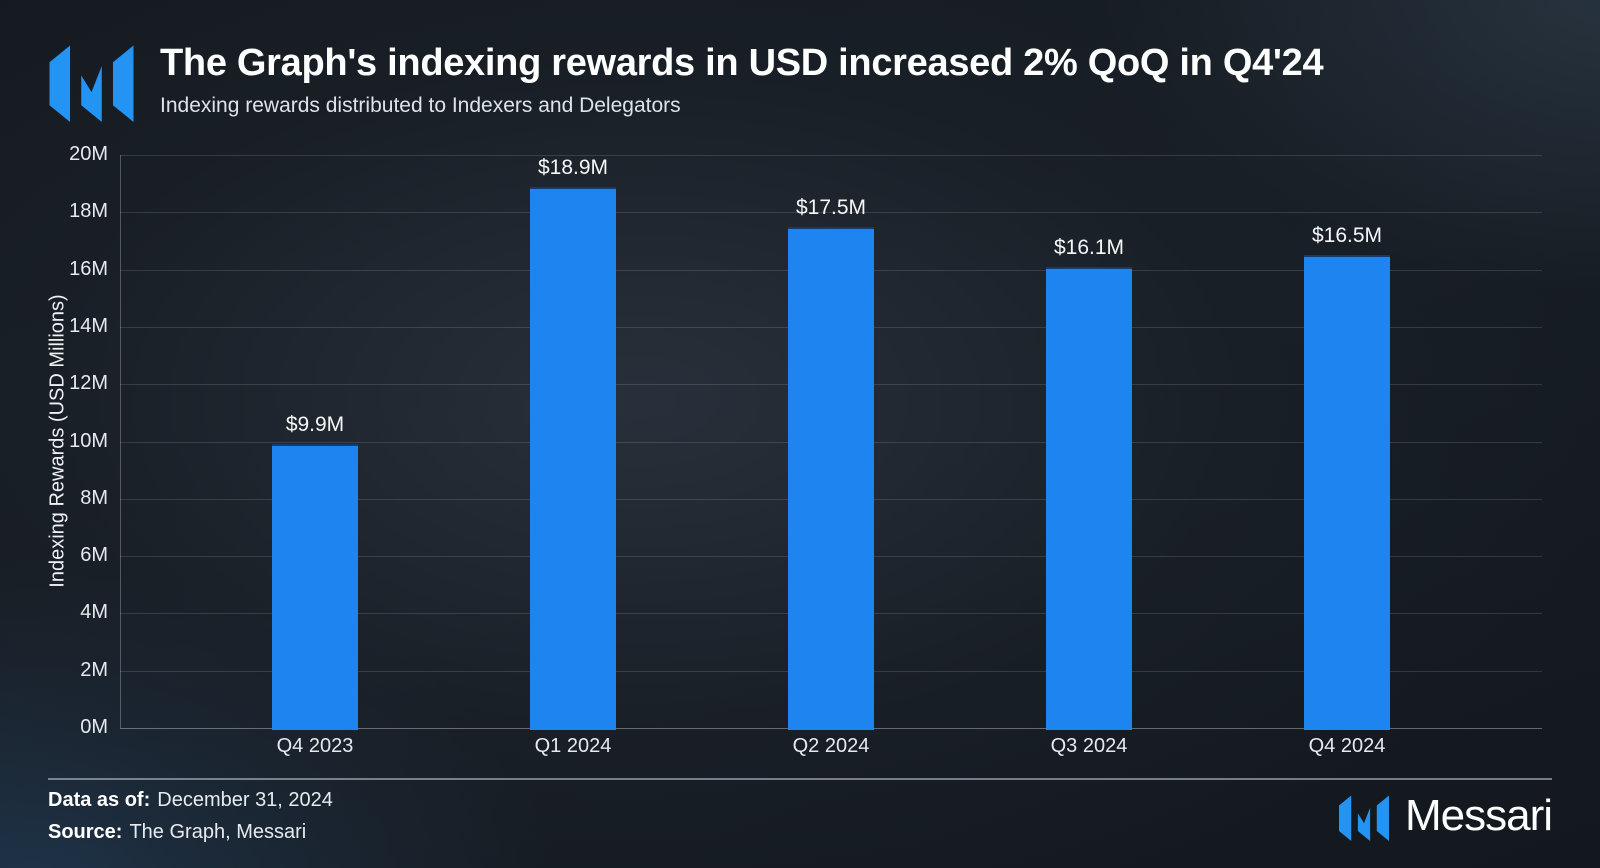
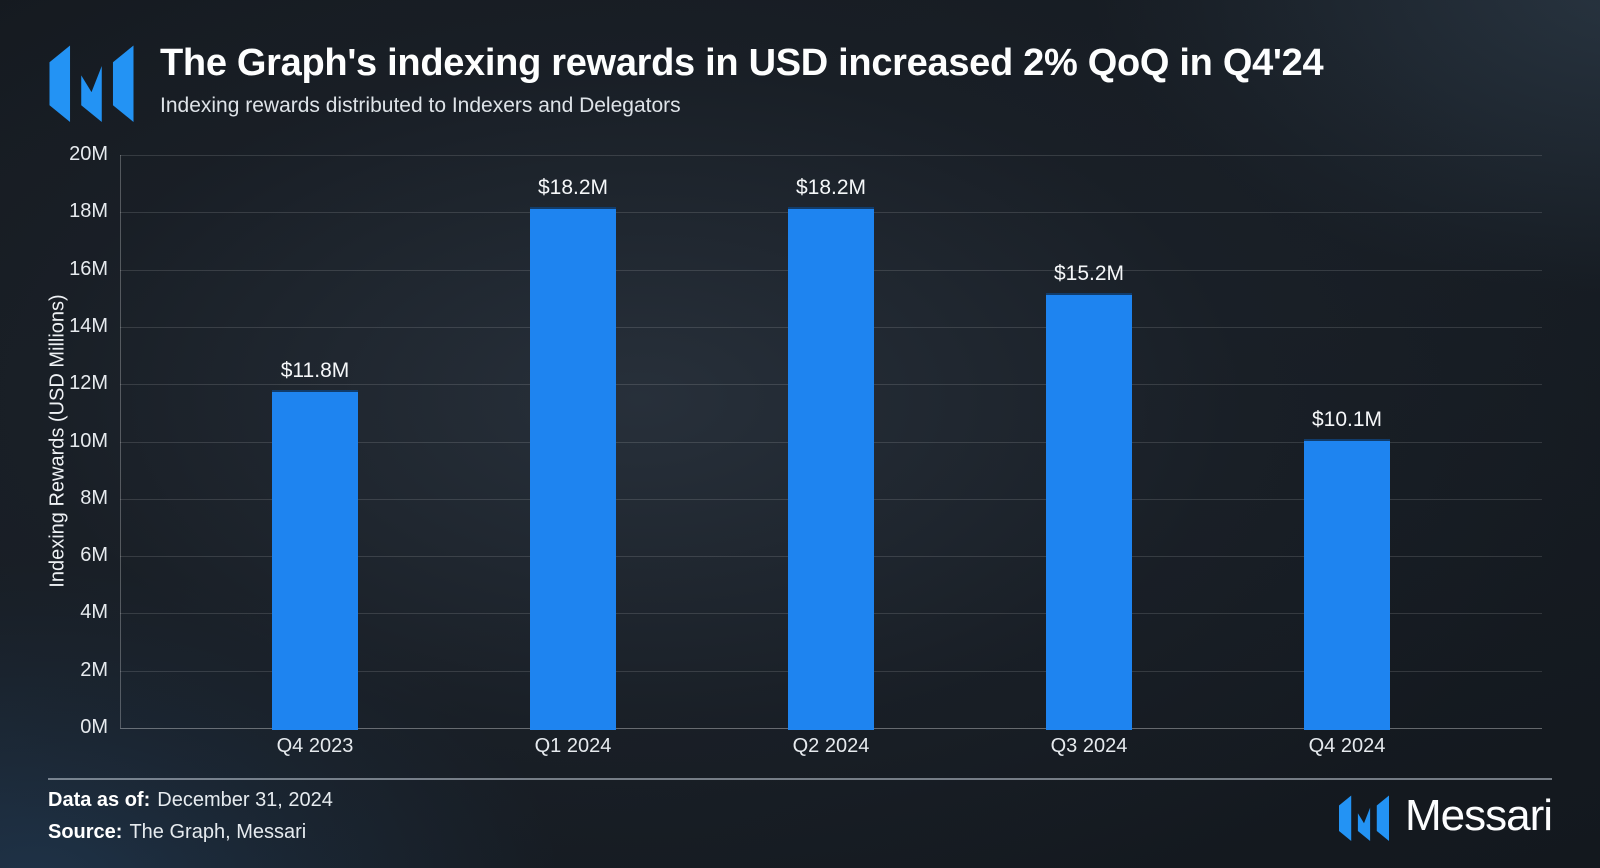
Q4 2023: $9.9M -> $11.8M
Q1 2024: $18.9M -> $18.2M
Q2 2024: $17.5M -> $18.2M
Q3 2024: $16.1M -> $15.2M
Q4 2024: $16.5M -> $10.1M
